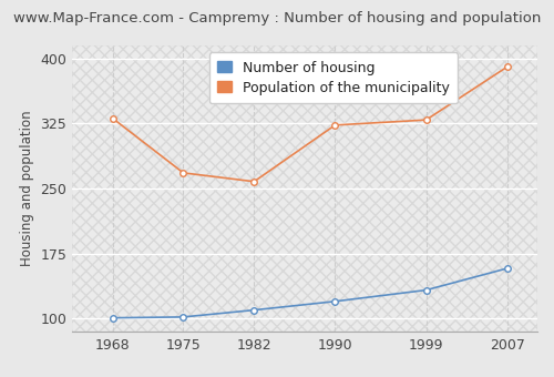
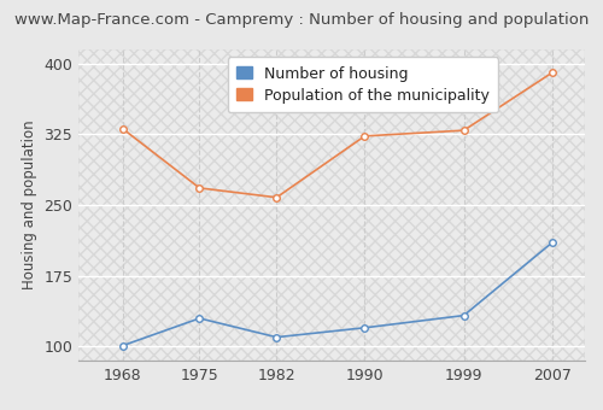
Number of housing/1975: 102 -> 130
Number of housing/2007: 158 -> 210
